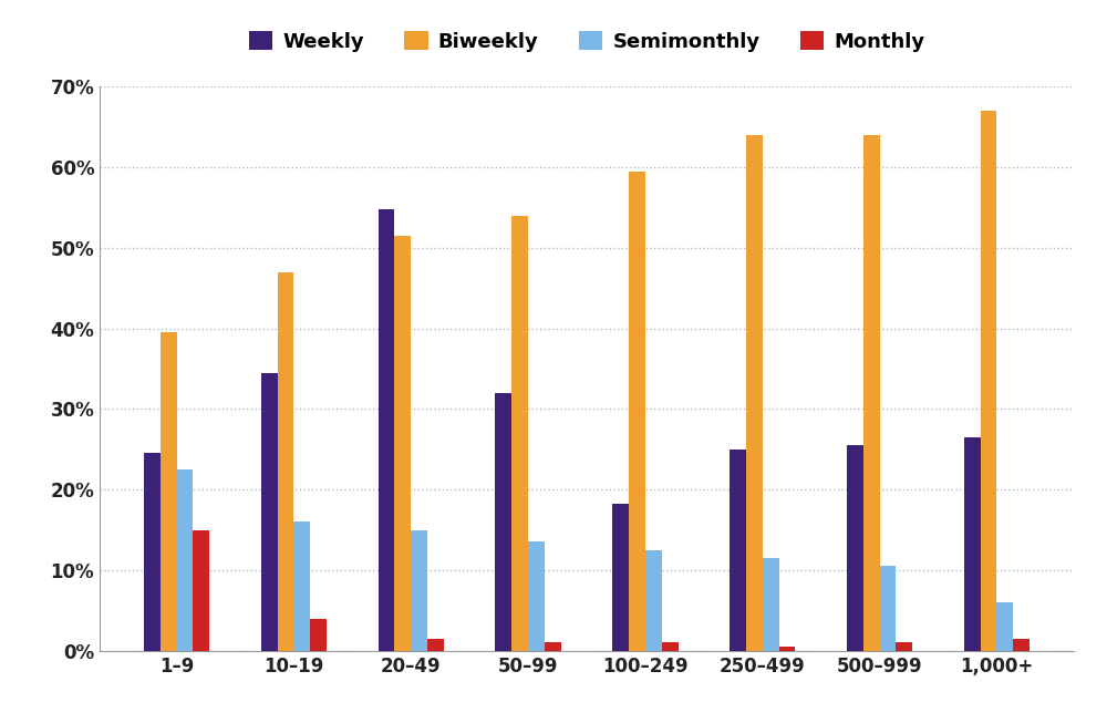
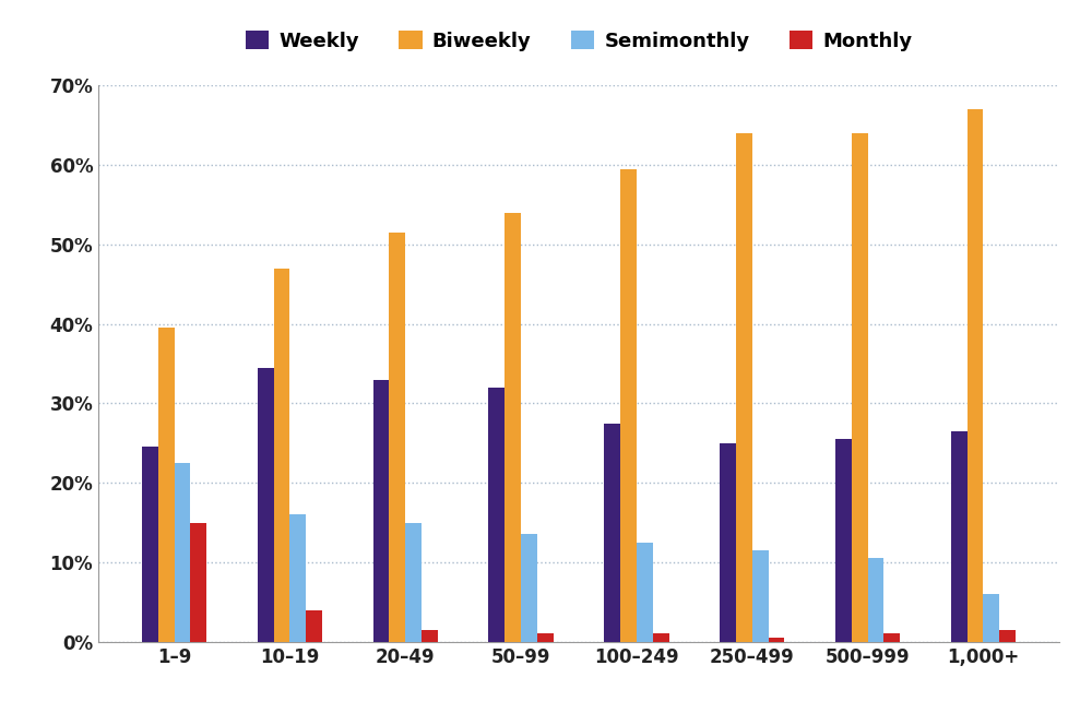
Weekly/20–49: 54.8% -> 33.0%
Weekly/100–249: 18.2% -> 27.5%
